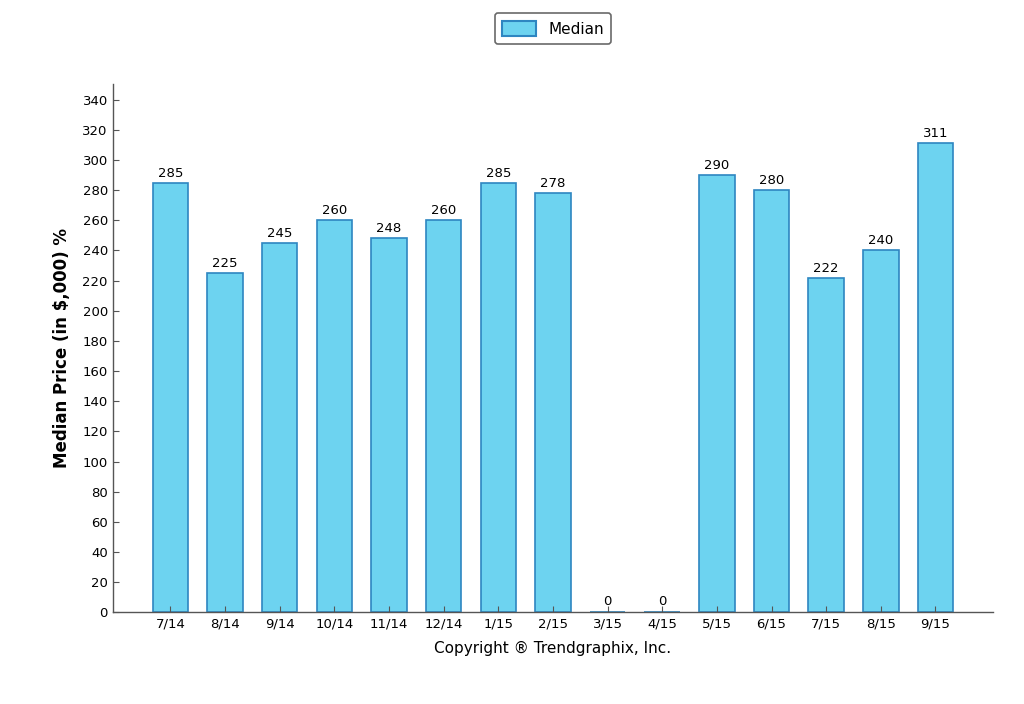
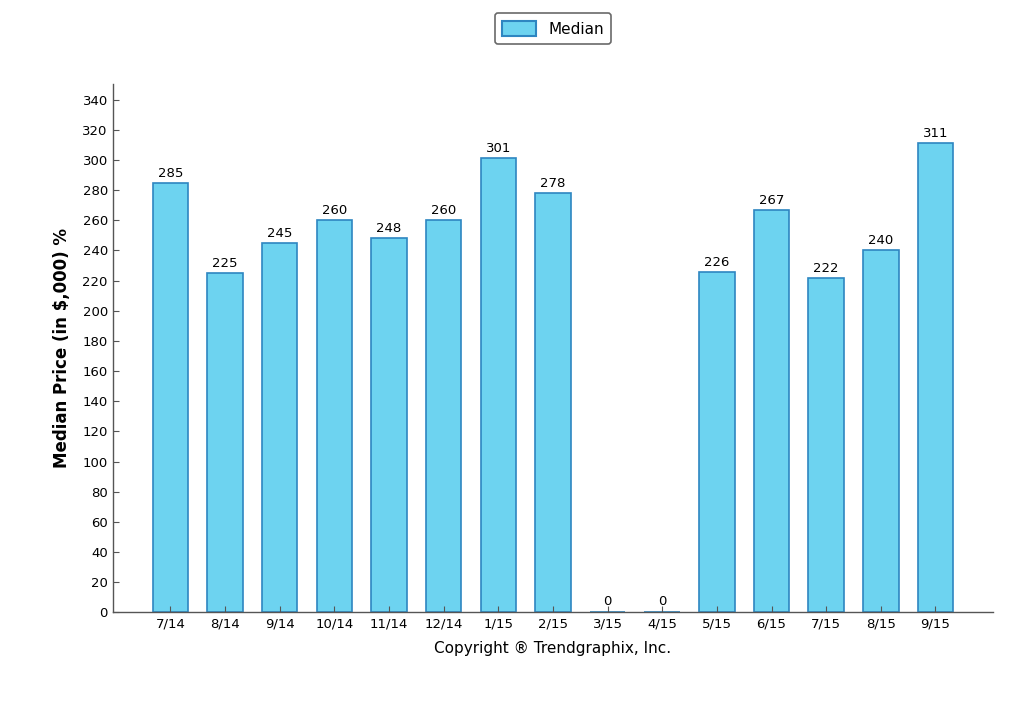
1/15: 285 -> 301
5/15: 290 -> 226
6/15: 280 -> 267
